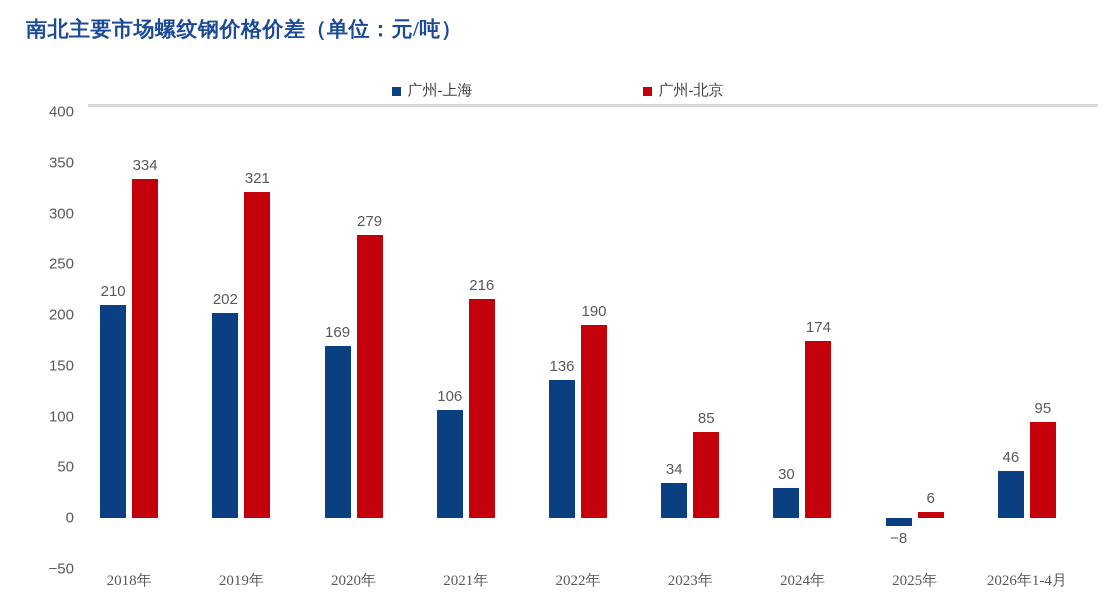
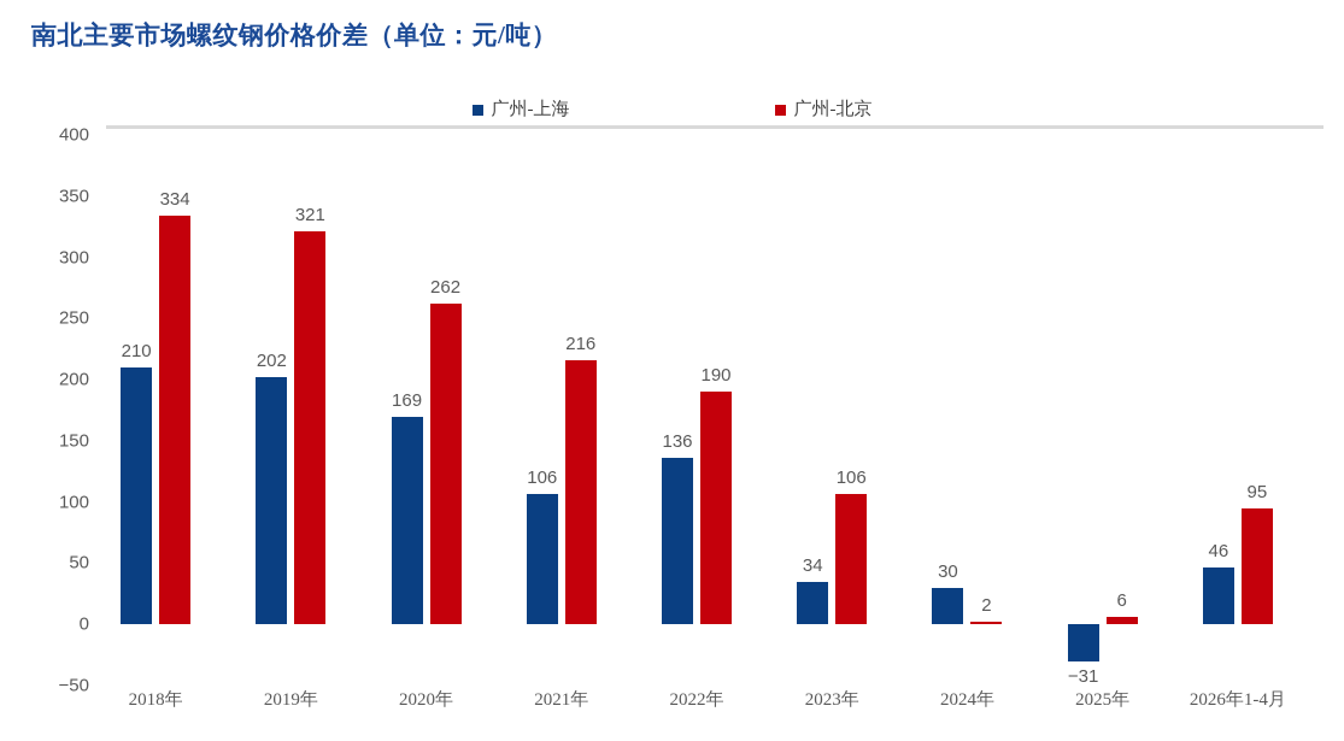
广州-北京/2020年: 279 -> 262
广州-北京/2023年: 85 -> 106
广州-北京/2024年: 174 -> 2
广州-上海/2025年: −8 -> −31
